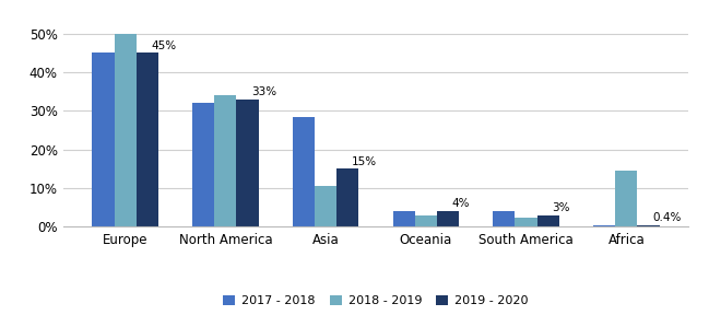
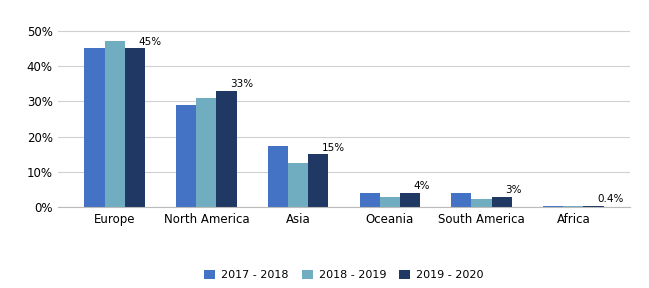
2018 - 2019/Europe: 50.0% -> 47.0%
2017 - 2018/North America: 32.0% -> 29.0%
2018 - 2019/North America: 34.0% -> 31.0%
2017 - 2018/Asia: 28.5% -> 17.5%
2018 - 2019/Asia: 10.5% -> 12.5%
2018 - 2019/Africa: 14.5% -> 0.3%
